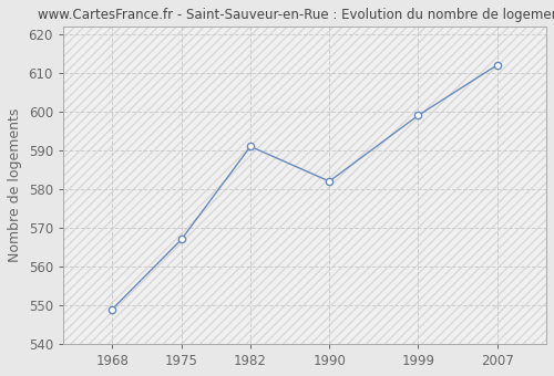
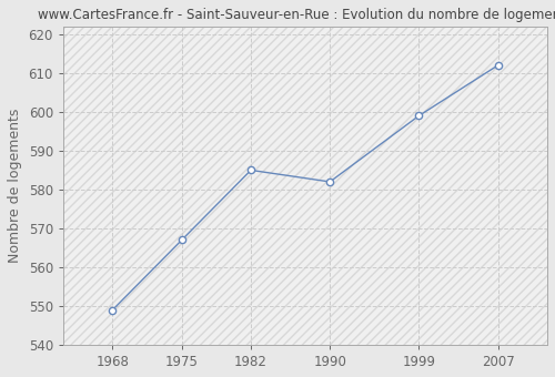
1982: 591 -> 585
